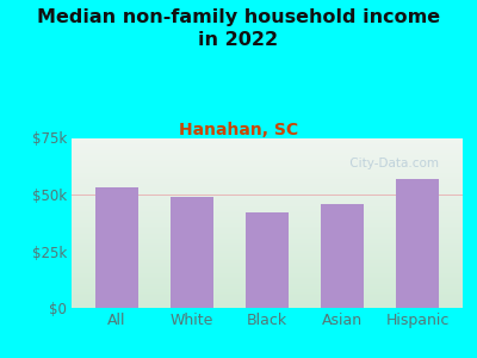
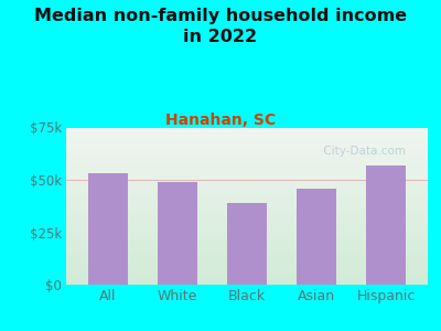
Black: $42k -> $39k
